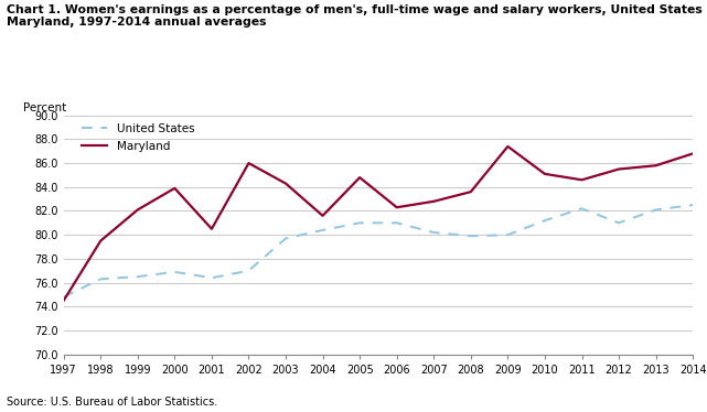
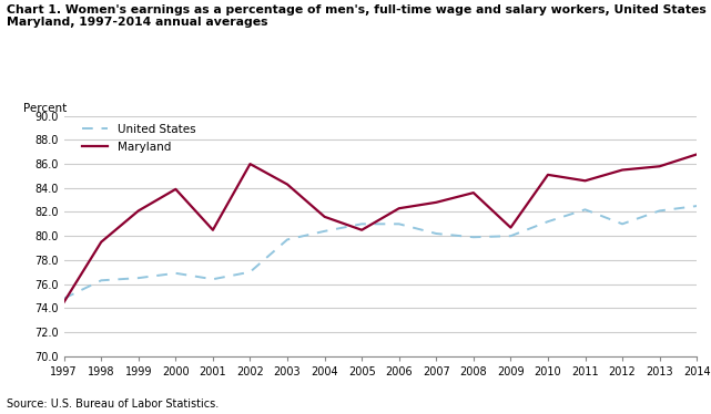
Maryland/2005: 84.8 -> 80.5
Maryland/2009: 87.4 -> 80.7
